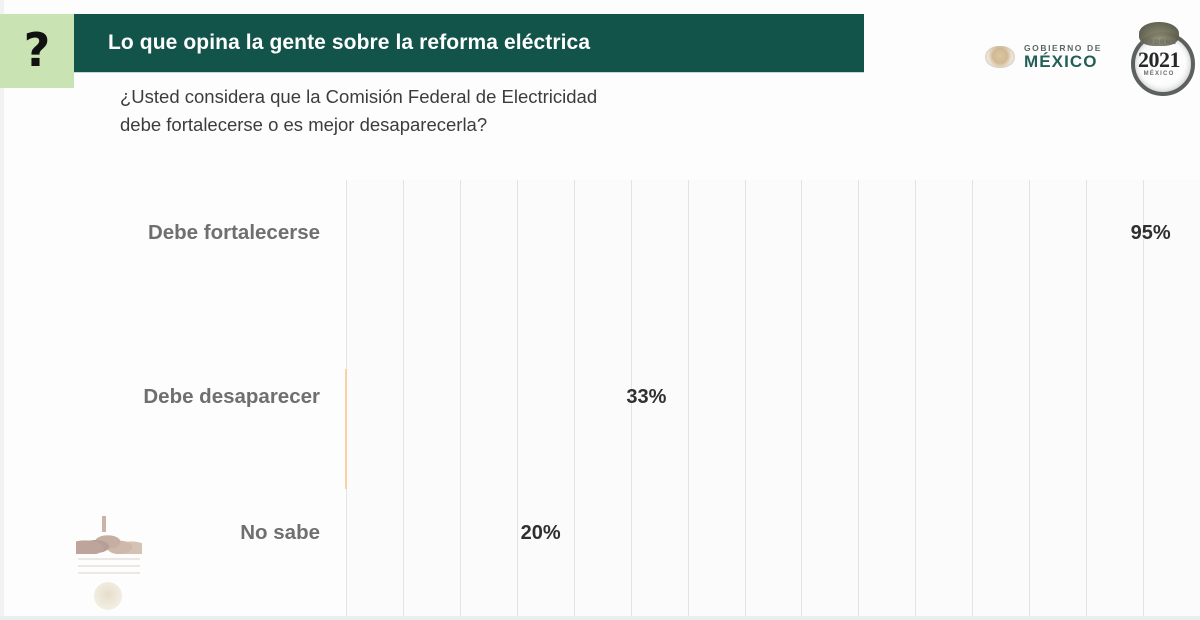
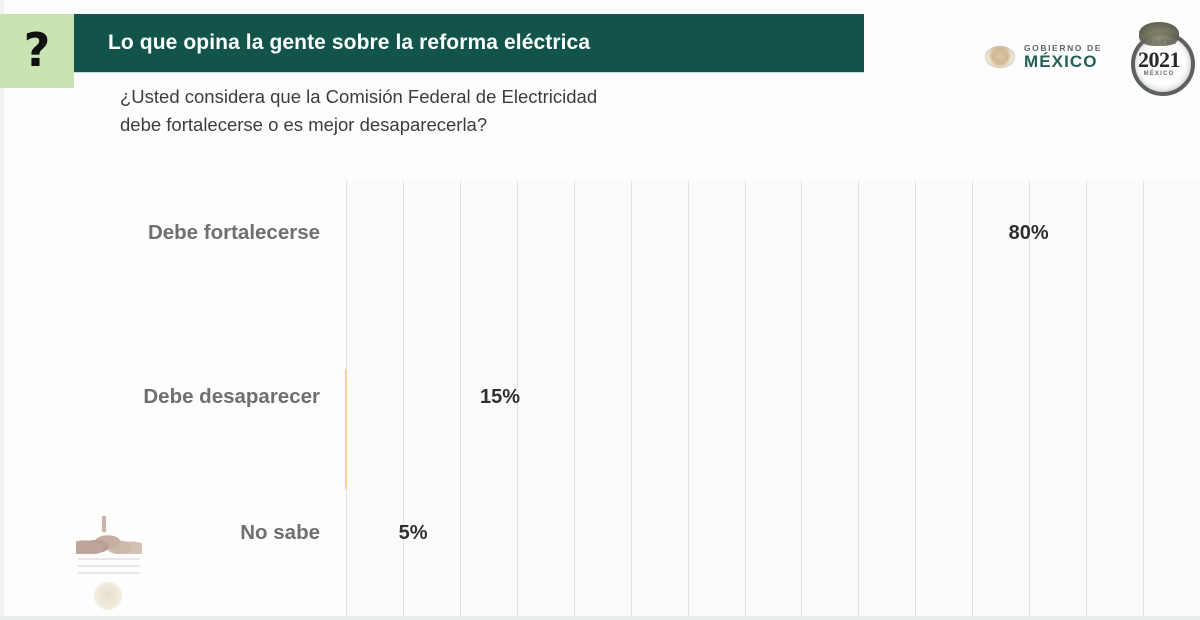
Debe fortalecerse: 95% -> 80%
Debe desaparecer: 33% -> 15%
No sabe: 20% -> 5%
